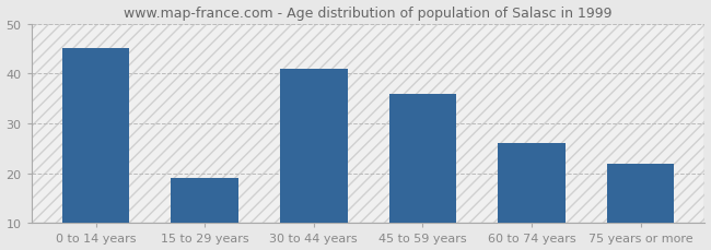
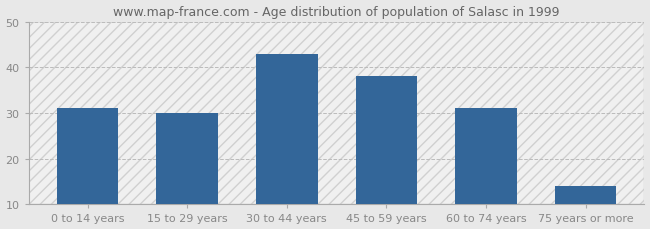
0 to 14 years: 45 -> 31
15 to 29 years: 19 -> 30
30 to 44 years: 41 -> 43
45 to 59 years: 36 -> 38
60 to 74 years: 26 -> 31
75 years or more: 22 -> 14
